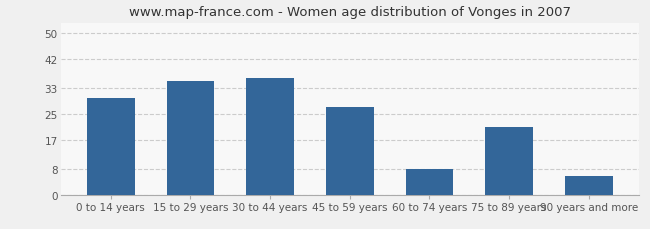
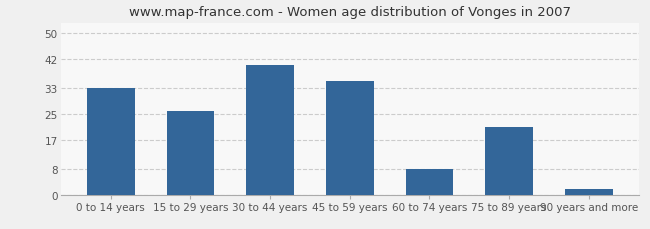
0 to 14 years: 30 -> 33
15 to 29 years: 35 -> 26
30 to 44 years: 36 -> 40
45 to 59 years: 27 -> 35
90 years and more: 6 -> 2
